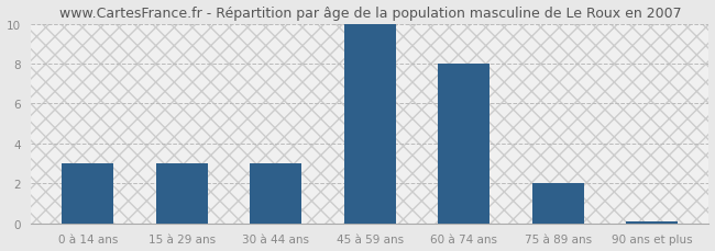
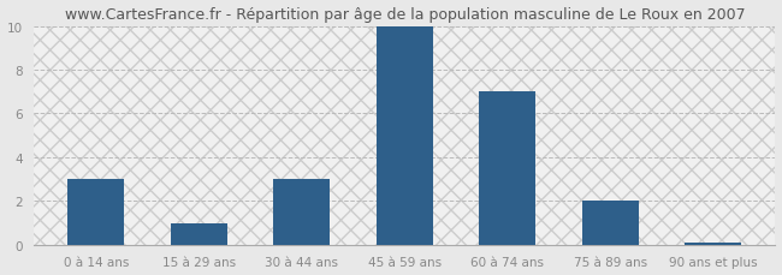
15 à 29 ans: 3.0 -> 1.0
60 à 74 ans: 8.0 -> 7.0
